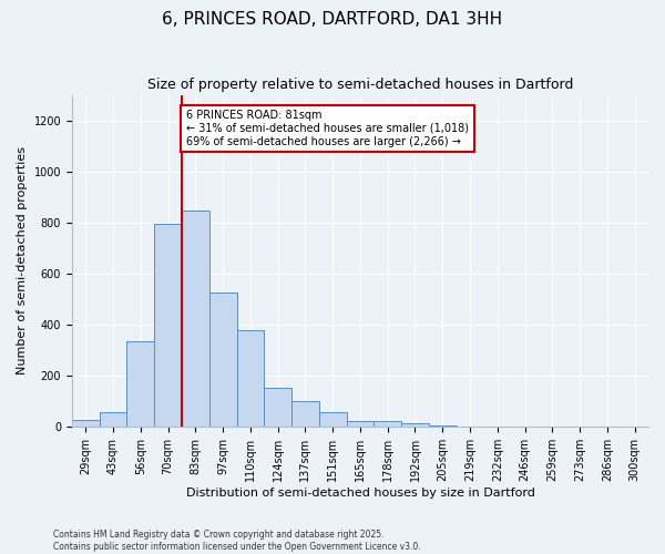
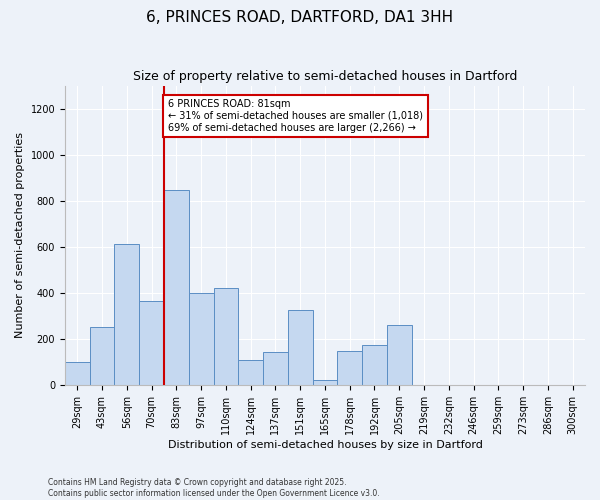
29sqm: 28 -> 100
43sqm: 58 -> 255
56sqm: 335 -> 615
70sqm: 795 -> 365
97sqm: 527 -> 400
110sqm: 378 -> 420
124sqm: 153 -> 110
137sqm: 100 -> 145
151sqm: 58 -> 325
178sqm: 22 -> 150
192sqm: 15 -> 175
205sqm: 8 -> 260
